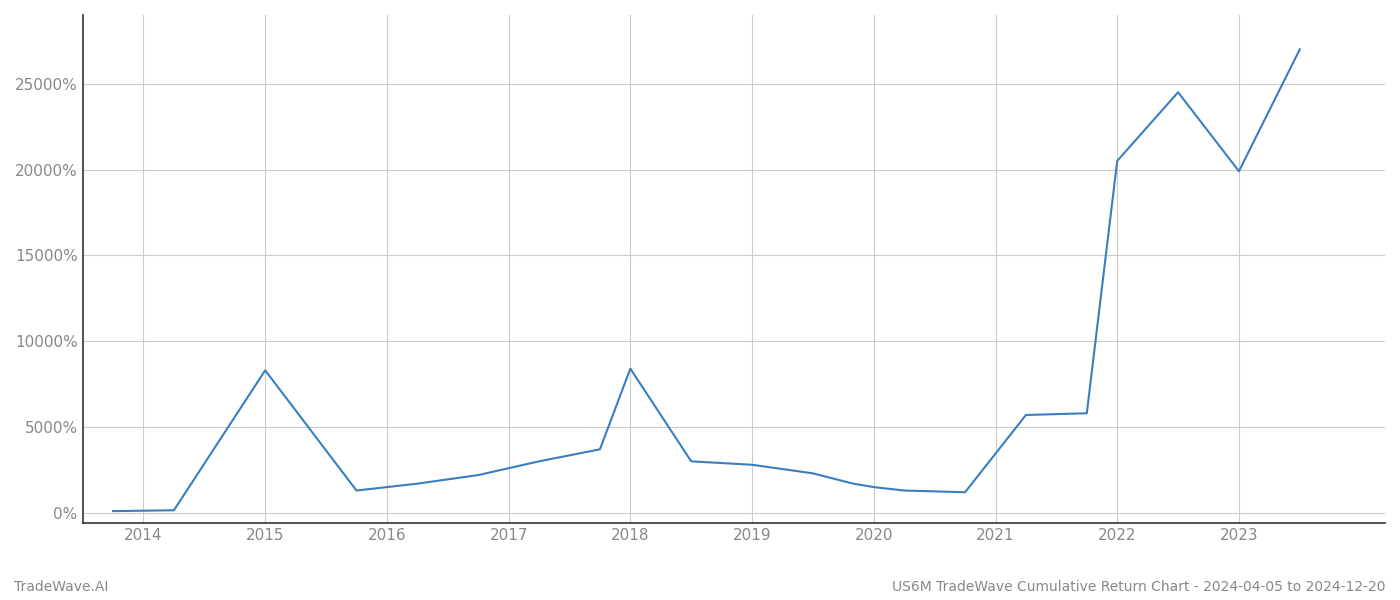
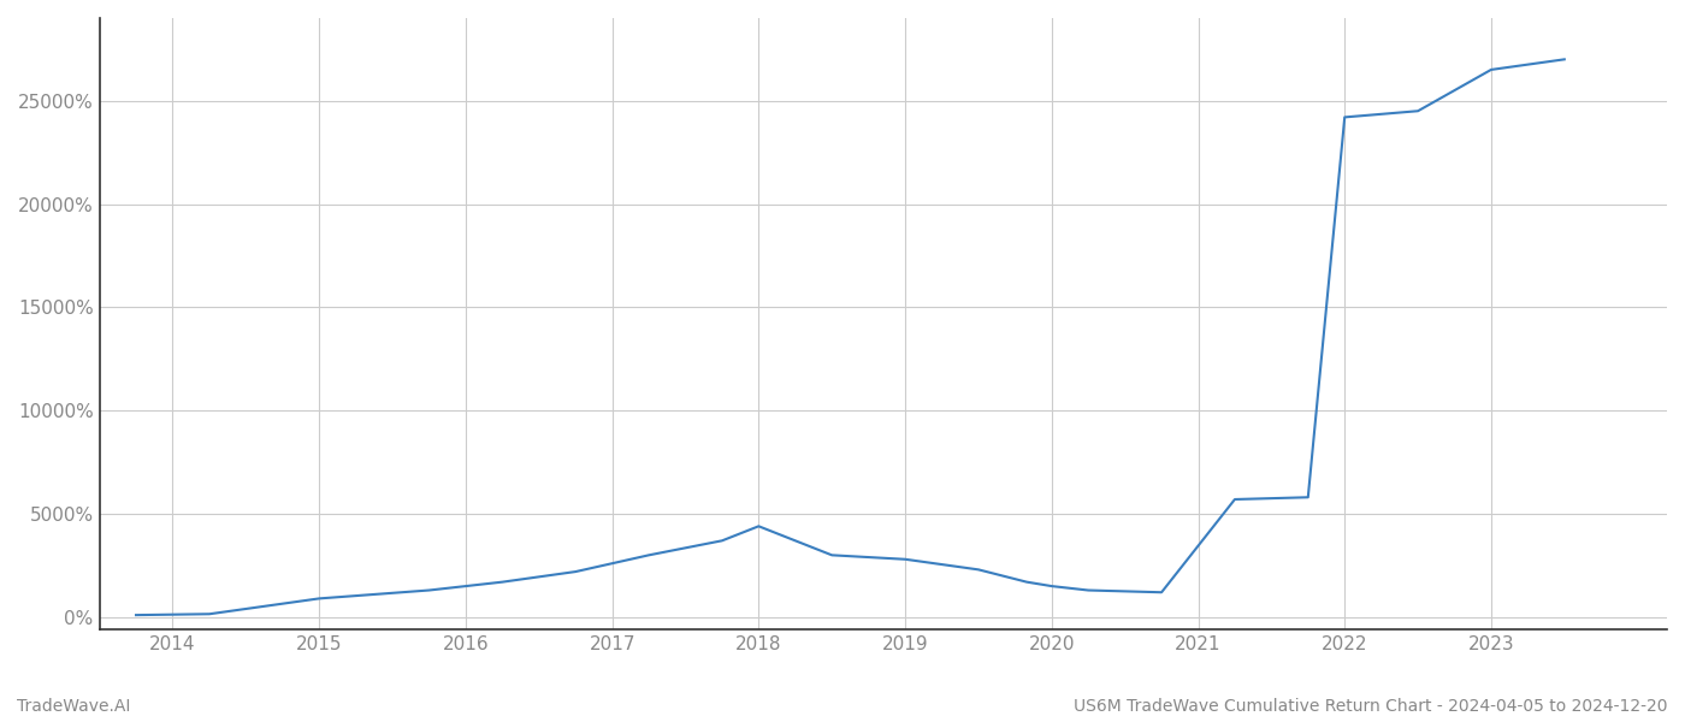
2015: 8300% -> 900%
2018: 8400% -> 4400%
2022: 20500% -> 24200%
2023: 19900% -> 26500%
